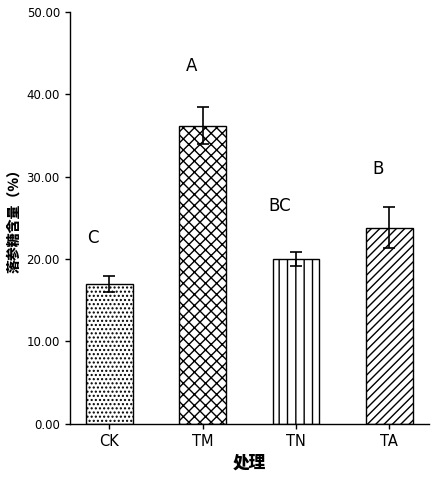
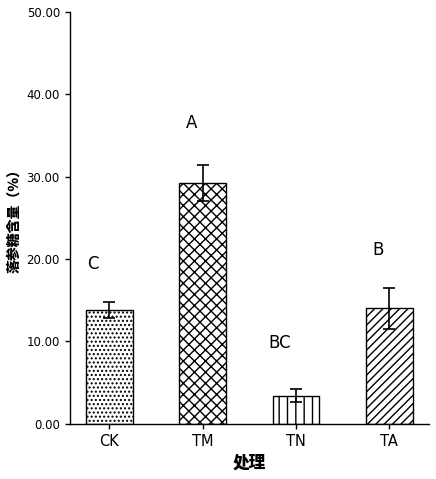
CK: 17.0 -> 13.8
TM: 36.2 -> 29.2
TN: 20.0 -> 3.4
TA: 23.8 -> 14.0
